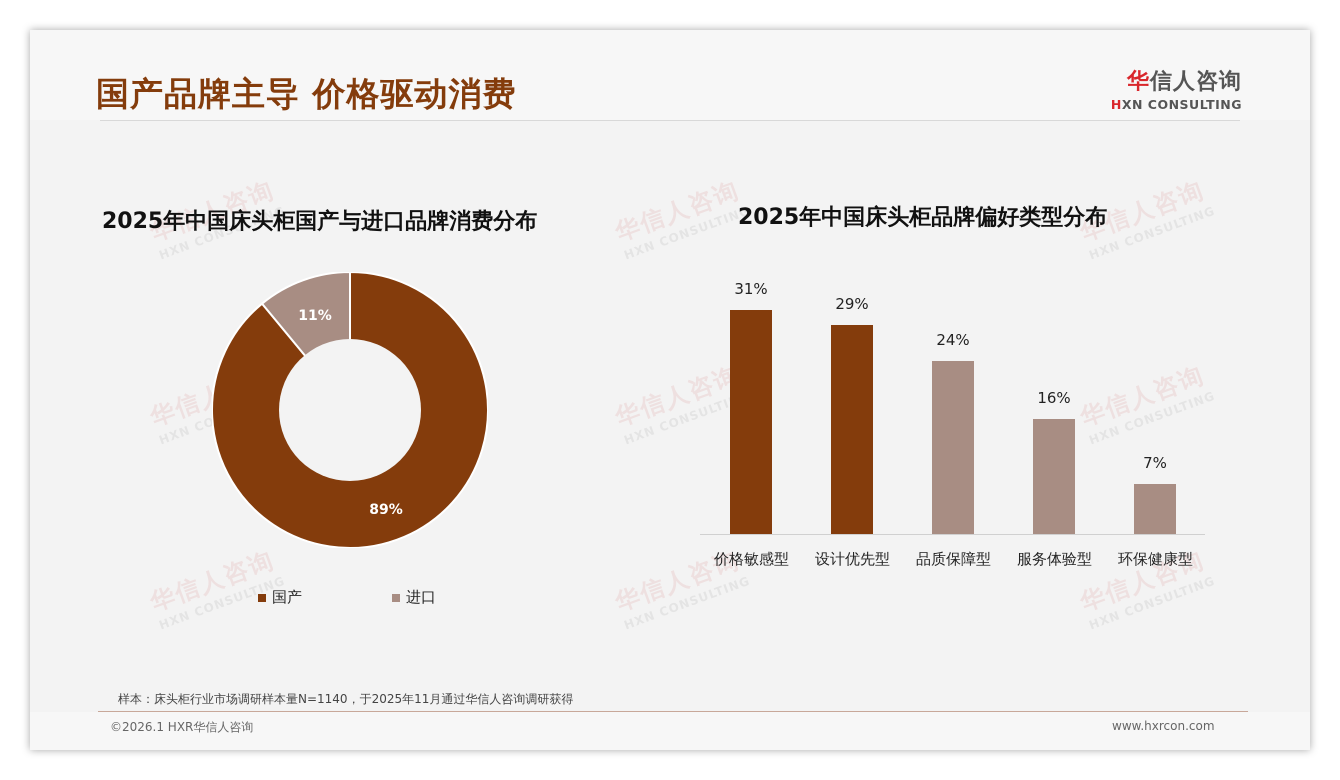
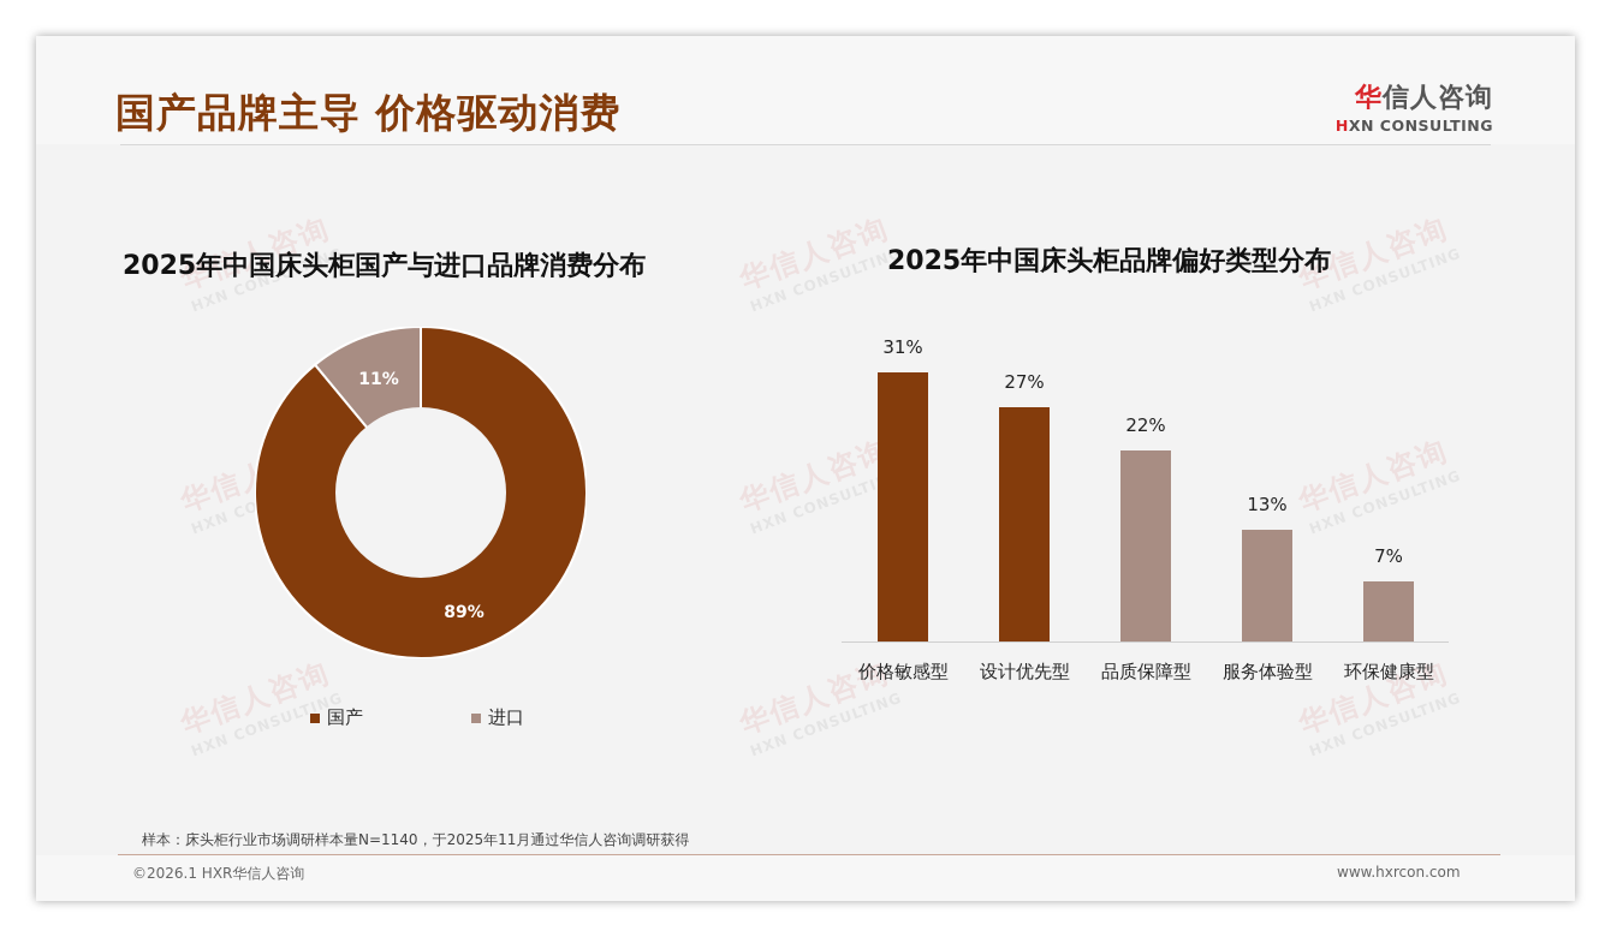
2025年中国床头柜品牌偏好类型分布/设计优先型: 29% -> 27%
2025年中国床头柜品牌偏好类型分布/品质保障型: 24% -> 22%
2025年中国床头柜品牌偏好类型分布/服务体验型: 16% -> 13%
